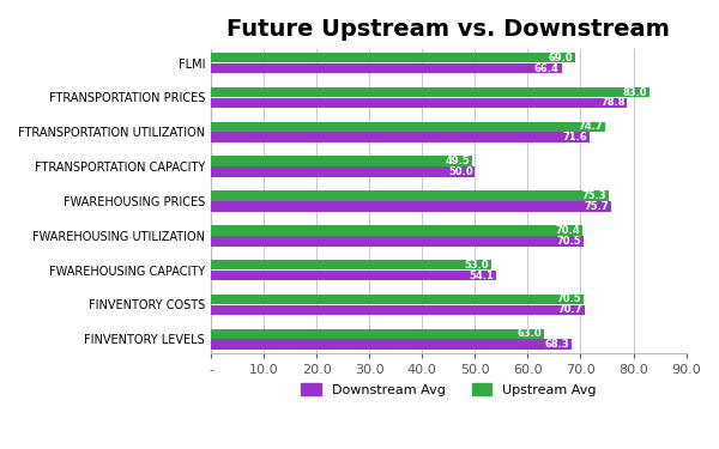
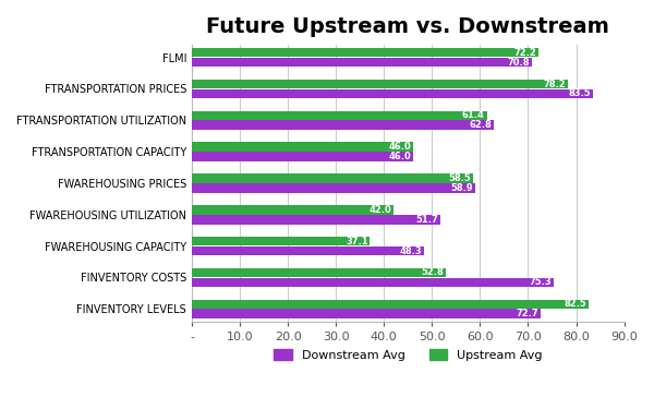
Upstream Avg/FLMI: 69.0 -> 72.2
Downstream Avg/FLMI: 66.4 -> 70.8
Upstream Avg/FTRANSPORTATION PRICES: 83.0 -> 78.2
Downstream Avg/FTRANSPORTATION PRICES: 78.8 -> 83.5
Upstream Avg/FTRANSPORTATION UTILIZATION: 74.7 -> 61.4
Downstream Avg/FTRANSPORTATION UTILIZATION: 71.6 -> 62.8
Upstream Avg/FTRANSPORTATION CAPACITY: 49.5 -> 46.0
Downstream Avg/FTRANSPORTATION CAPACITY: 50.0 -> 46.0
Upstream Avg/FWAREHOUSING PRICES: 75.3 -> 58.5
Downstream Avg/FWAREHOUSING PRICES: 75.7 -> 58.9
Upstream Avg/FWAREHOUSING UTILIZATION: 70.4 -> 42.0
Downstream Avg/FWAREHOUSING UTILIZATION: 70.5 -> 51.7
Upstream Avg/FWAREHOUSING CAPACITY: 53.0 -> 37.1
Downstream Avg/FWAREHOUSING CAPACITY: 54.1 -> 48.3
Upstream Avg/FINVENTORY COSTS: 70.5 -> 52.8
Downstream Avg/FINVENTORY COSTS: 70.7 -> 75.3
Upstream Avg/FINVENTORY LEVELS: 63.0 -> 82.5
Downstream Avg/FINVENTORY LEVELS: 68.3 -> 72.7
